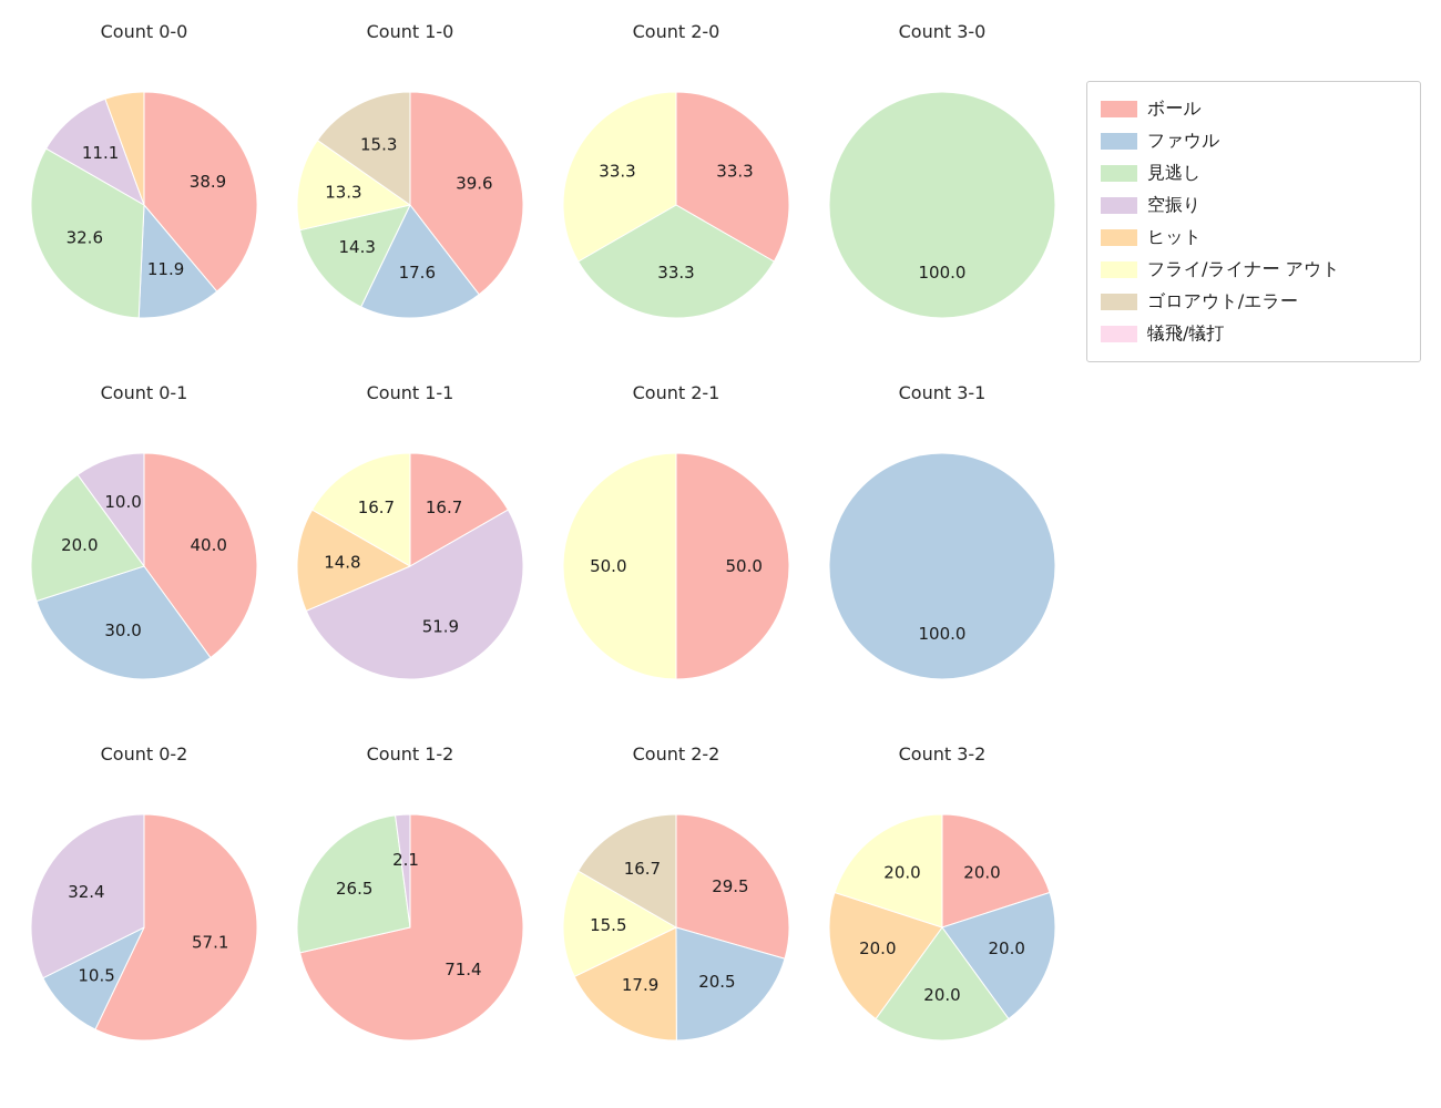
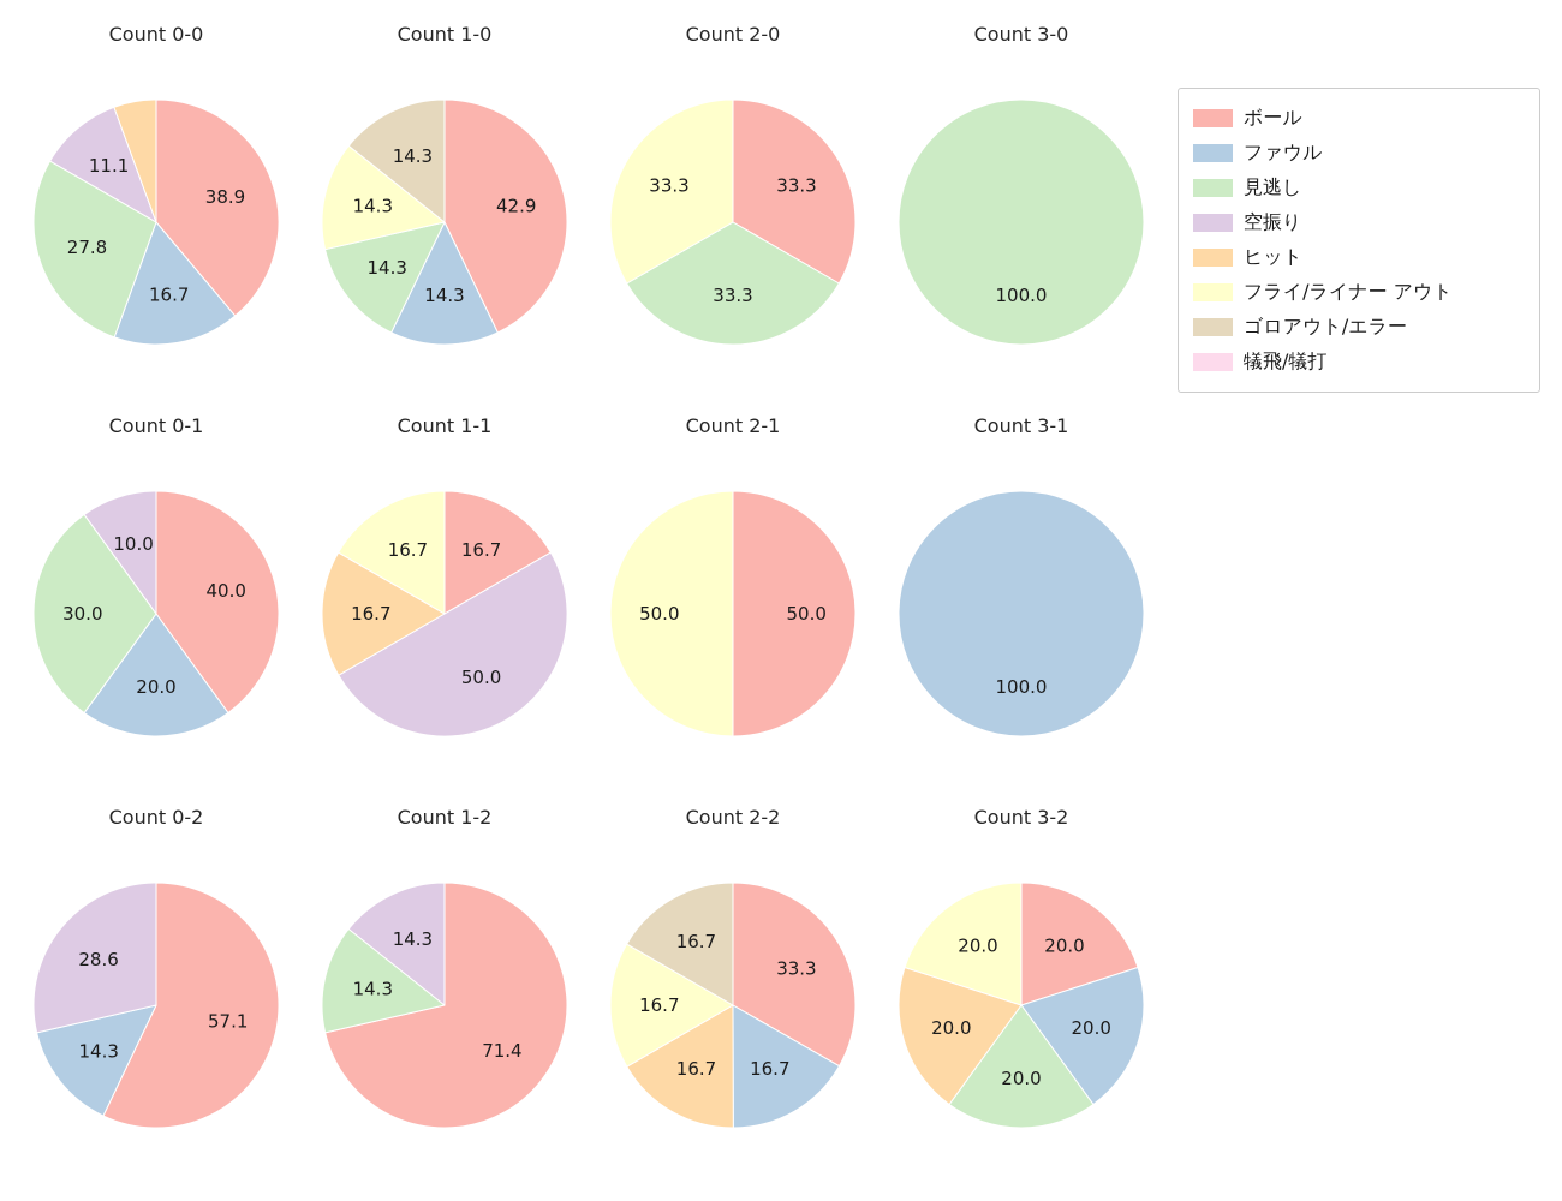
Count 0-0/ファウル: 11.9 -> 16.7
Count 0-0/見逃し: 32.6 -> 27.8
Count 1-0/ボール: 39.6 -> 42.9
Count 1-0/ファウル: 17.6 -> 14.3
Count 1-0/フライ/ライナー アウト: 13.3 -> 14.3
Count 1-0/ゴロアウト/エラー: 15.3 -> 14.3
Count 0-1/ファウル: 30.0 -> 20.0
Count 0-1/見逃し: 20.0 -> 30.0
Count 1-1/空振り: 51.9 -> 50.0
Count 1-1/ヒット: 14.8 -> 16.7
Count 0-2/ファウル: 10.5 -> 14.3
Count 0-2/空振り: 32.4 -> 28.6
Count 1-2/見逃し: 26.5 -> 14.3
Count 1-2/空振り: 2.1 -> 14.3
Count 2-2/ボール: 29.5 -> 33.3
Count 2-2/ファウル: 20.5 -> 16.7
Count 2-2/ヒット: 17.9 -> 16.7
Count 2-2/フライ/ライナー アウト: 15.5 -> 16.7
